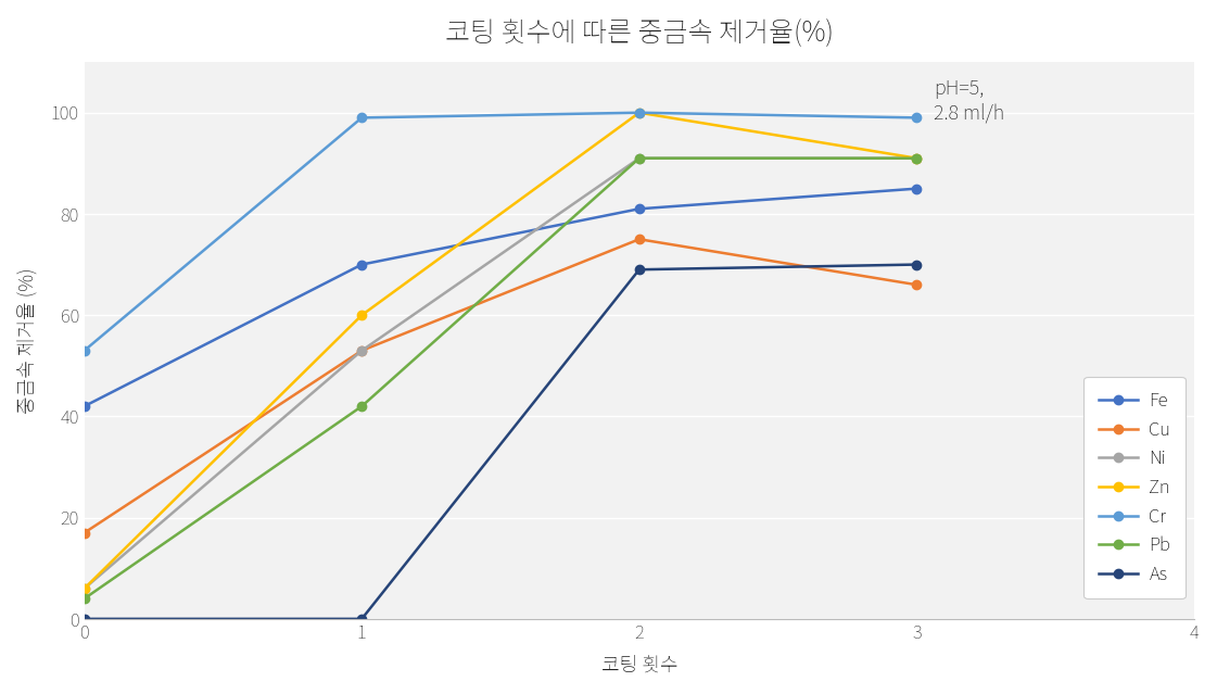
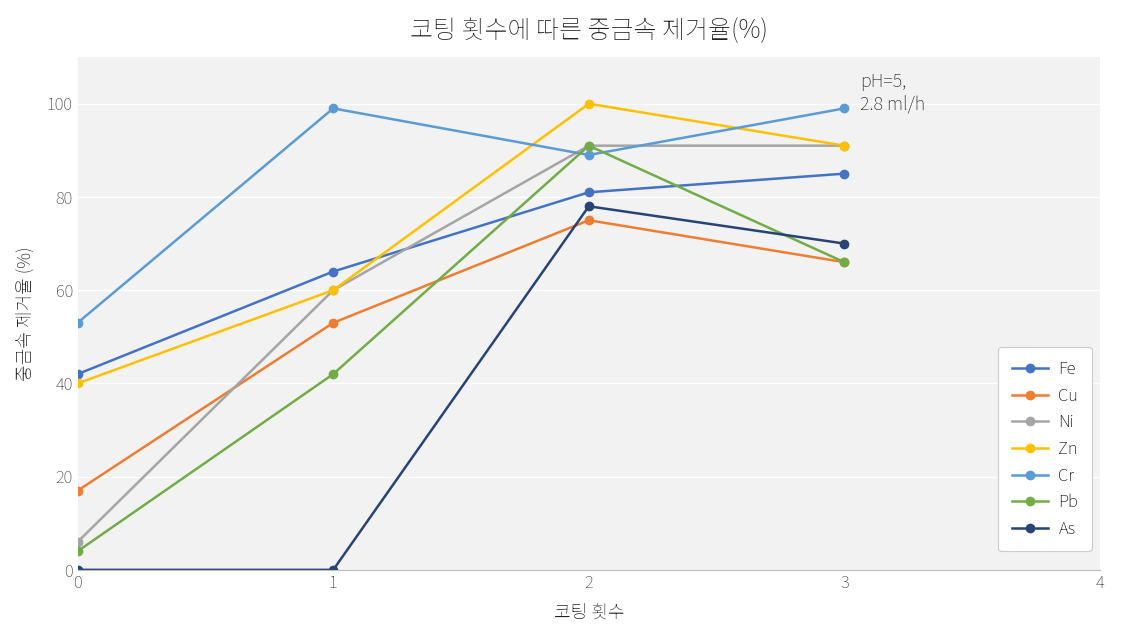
Zn/0: 6 -> 40
Fe/1: 70 -> 64
Ni/1: 53 -> 60
Cr/2: 100 -> 89
As/2: 69 -> 78
Pb/3: 91 -> 66
